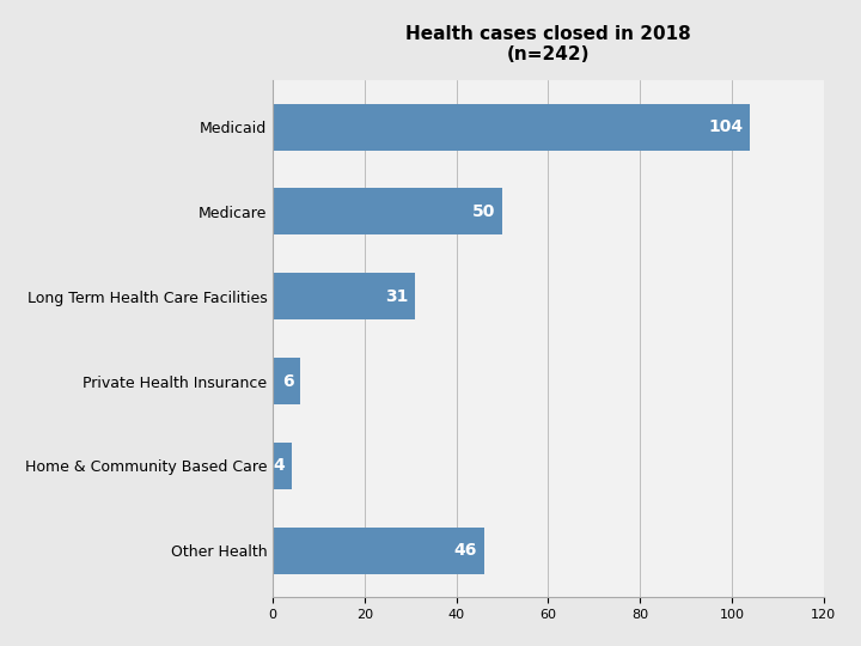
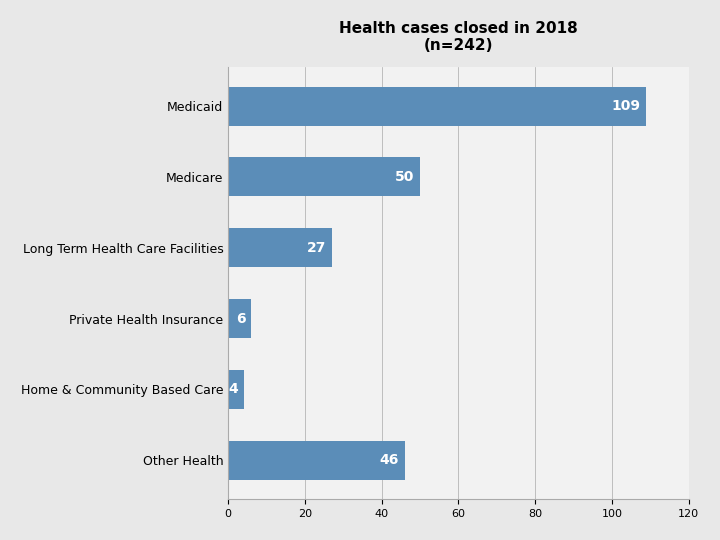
Medicaid: 104 -> 109
Long Term Health Care Facilities: 31 -> 27
